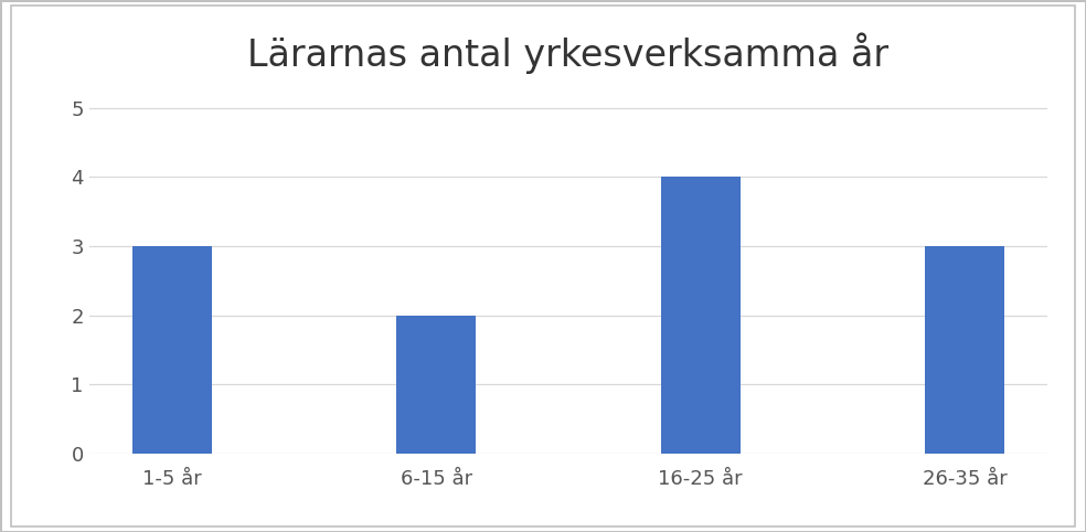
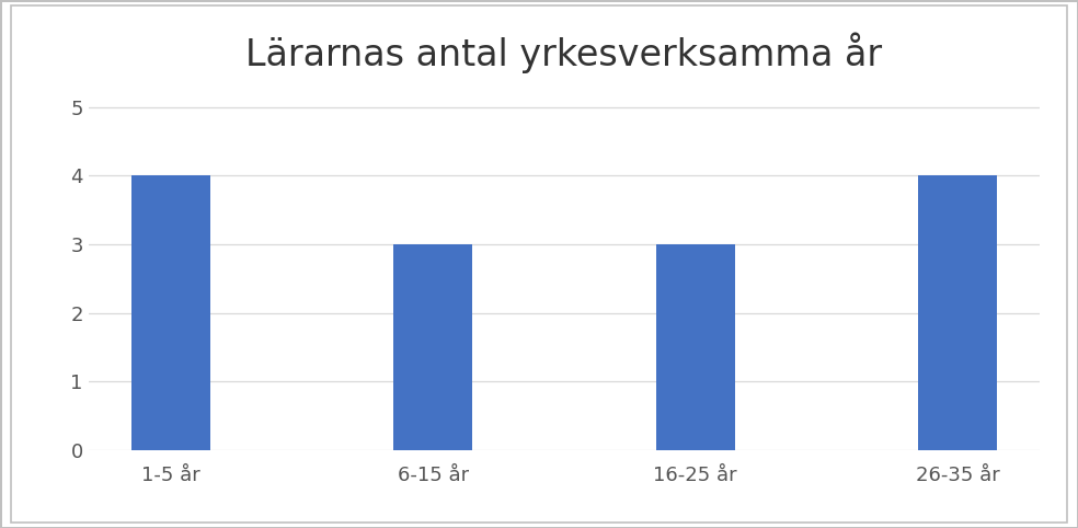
1-5 år: 3 -> 4
6-15 år: 2 -> 3
16-25 år: 4 -> 3
26-35 år: 3 -> 4
